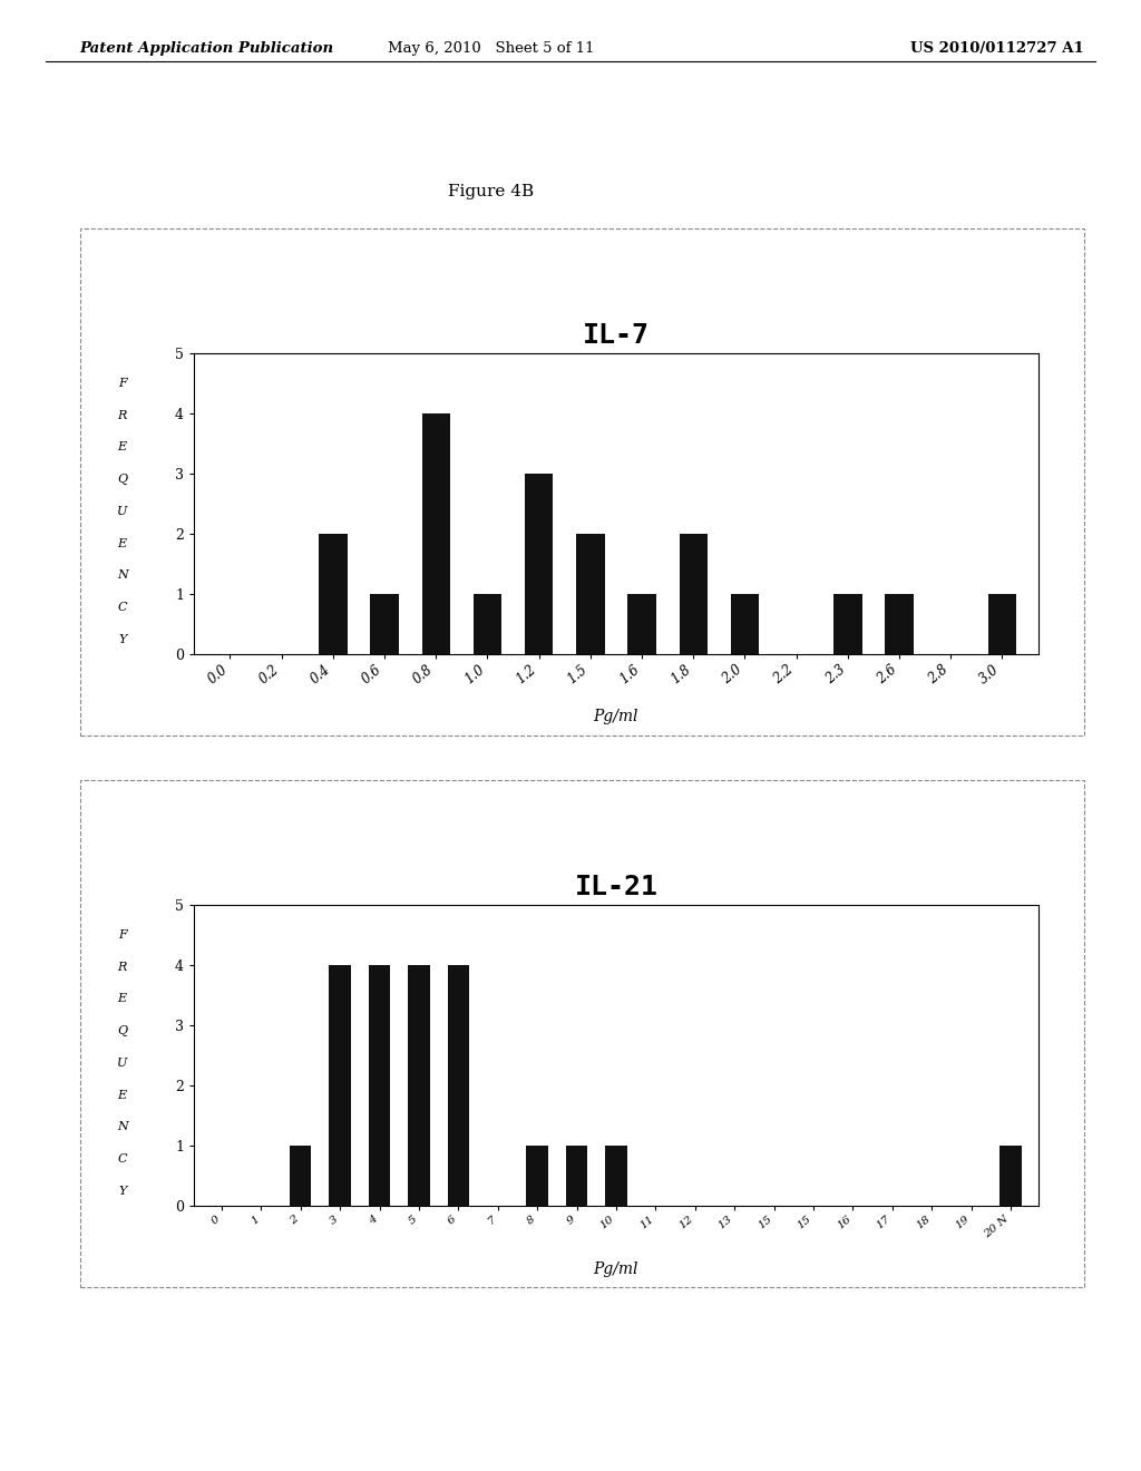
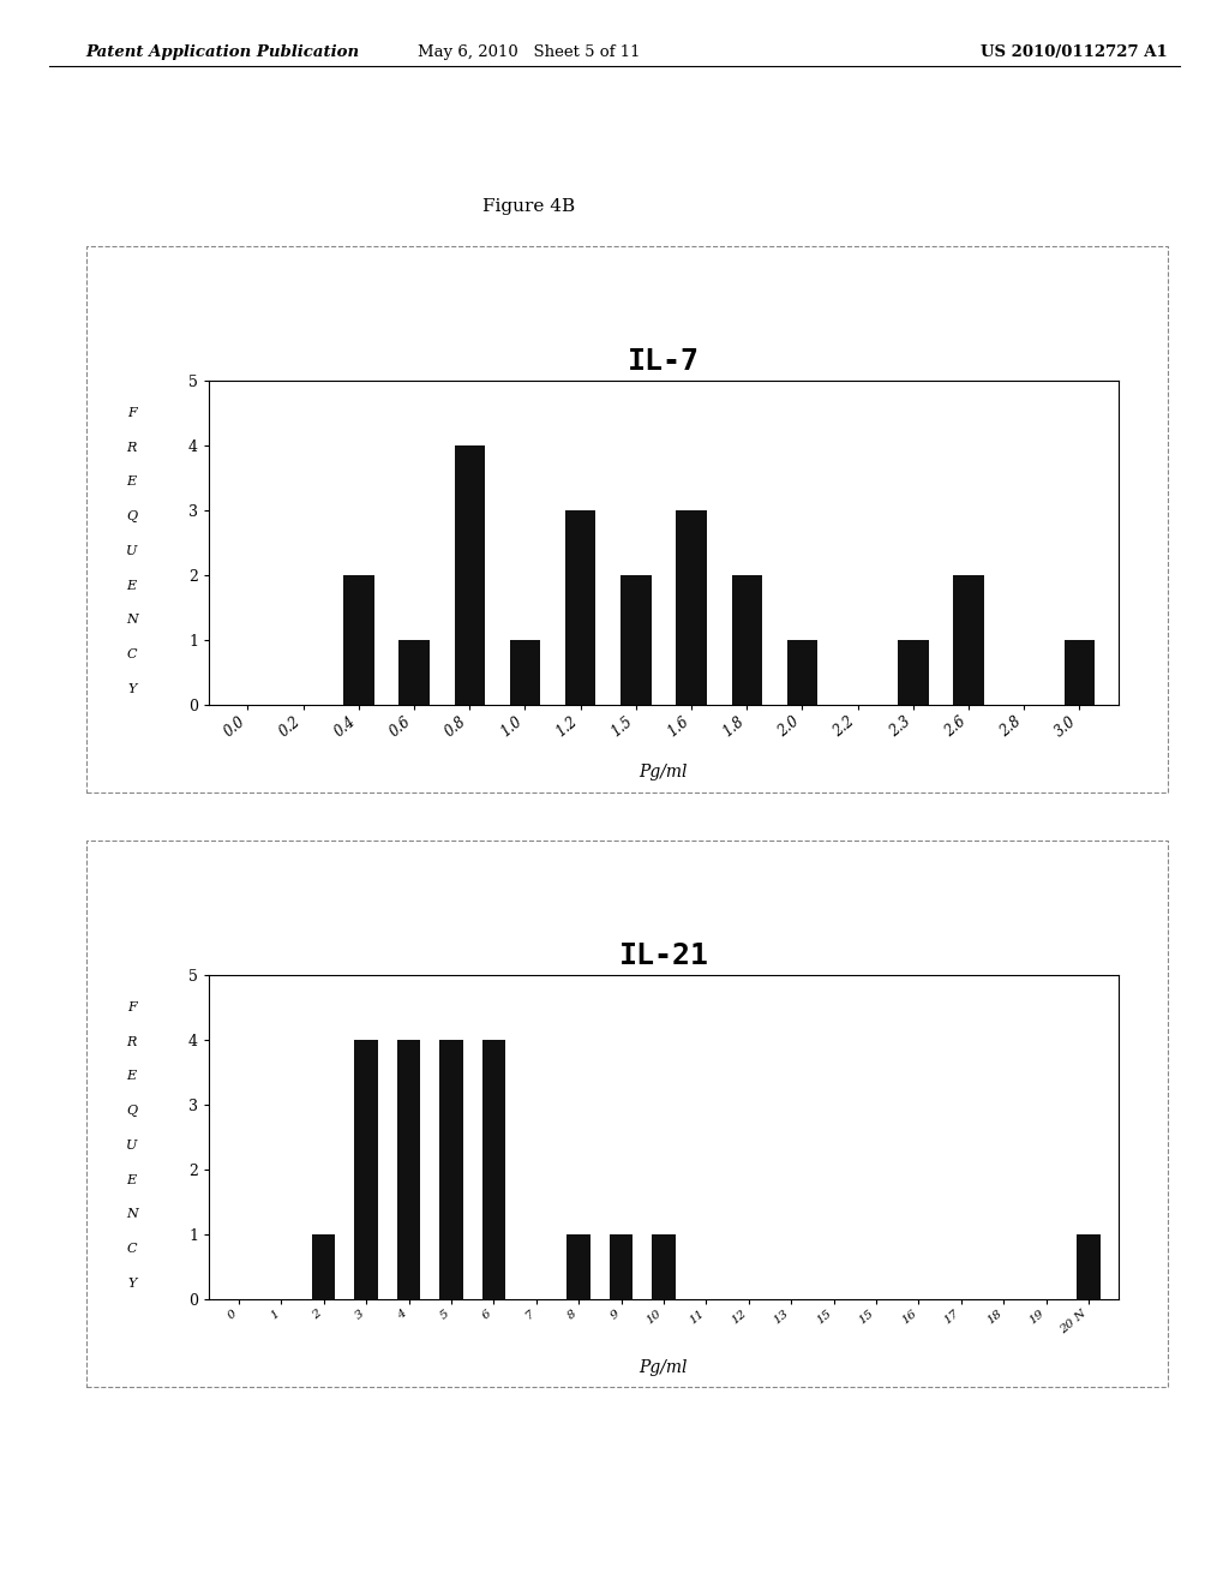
IL-7/1.6: 1 -> 3
IL-7/2.6: 1 -> 2
